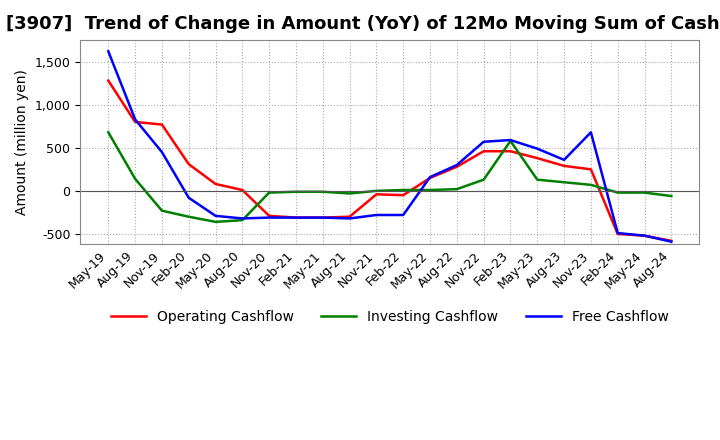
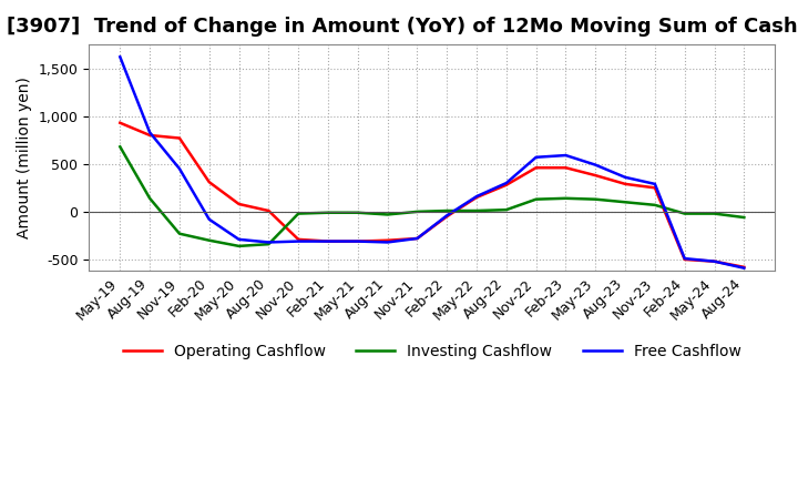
Operating Cashflow/May-19: 1,280 -> 930
Operating Cashflow/Nov-21: -40 -> -280
Free Cashflow/Feb-22: -280 -> -40
Investing Cashflow/Feb-23: 580 -> 140
Free Cashflow/Nov-23: 680 -> 290
